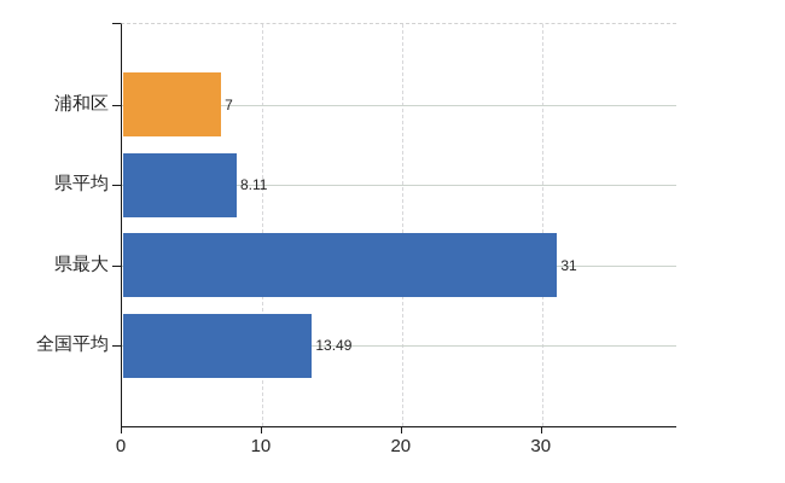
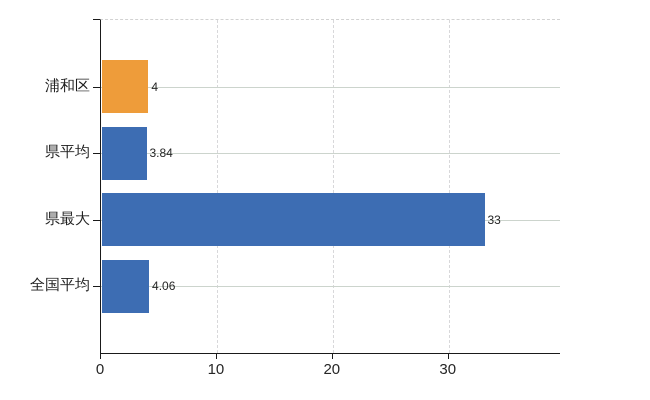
浦和区: 7 -> 4
県平均: 8.11 -> 3.84
県最大: 31 -> 33
全国平均: 13.49 -> 4.06
